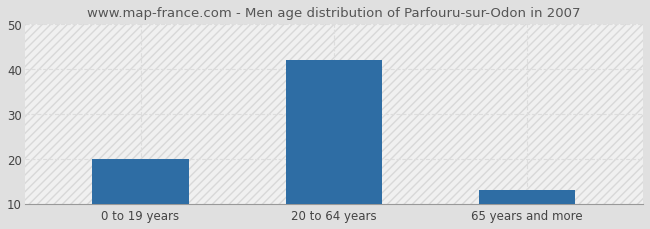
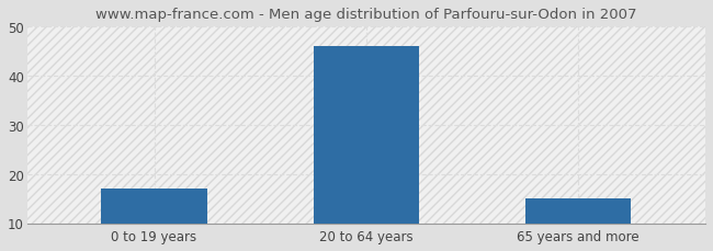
0 to 19 years: 20 -> 17
20 to 64 years: 42 -> 46
65 years and more: 13 -> 15
